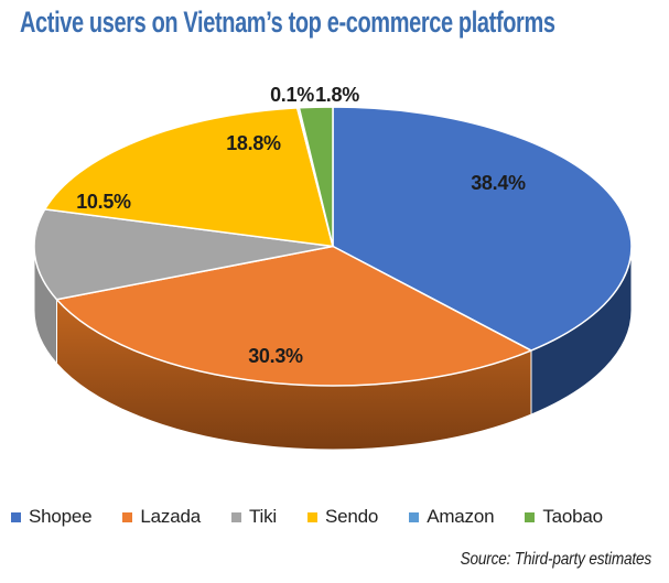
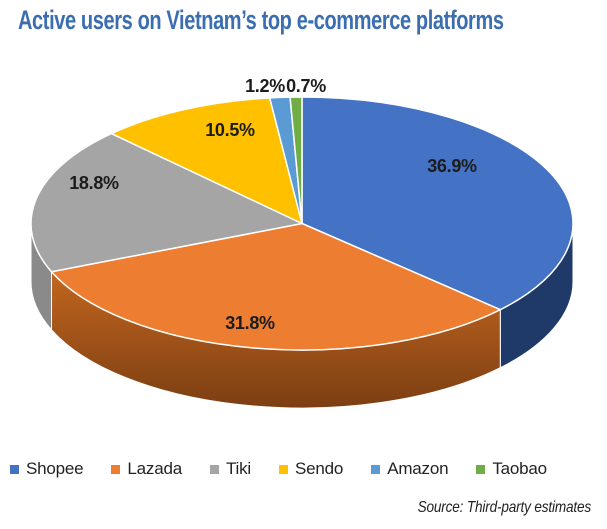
Shopee: 38.4% -> 36.9%
Lazada: 30.3% -> 31.8%
Tiki: 10.5% -> 18.8%
Sendo: 18.8% -> 10.5%
Amazon: 0.1% -> 1.2%
Taobao: 1.8% -> 0.7%
